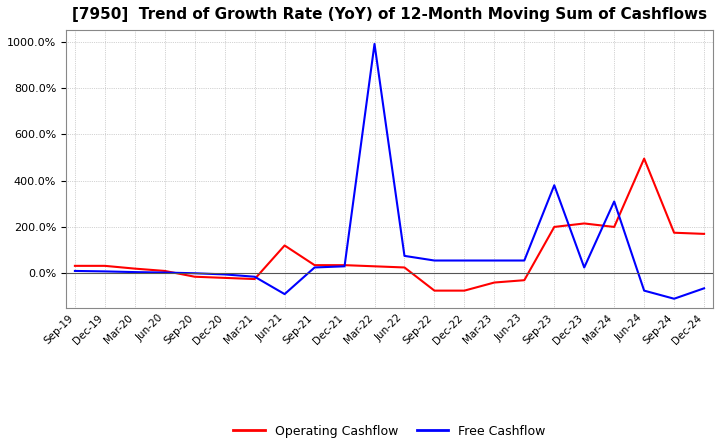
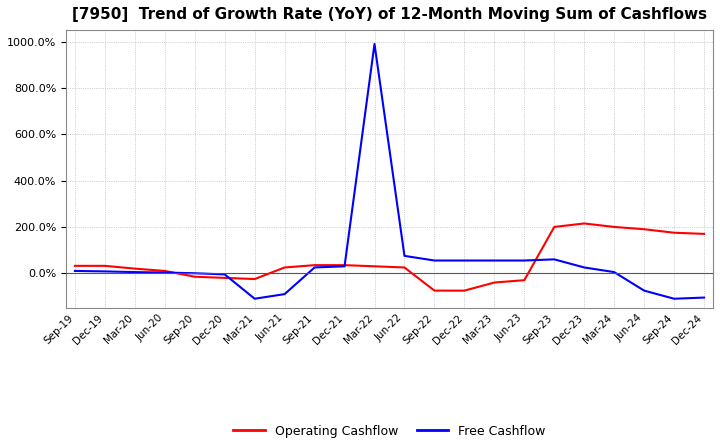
Free Cashflow/Mar-21: -15% -> -110%
Operating Cashflow/Jun-21: 120% -> 25%
Free Cashflow/Sep-23: 380% -> 60%
Free Cashflow/Mar-24: 310% -> 5%
Operating Cashflow/Jun-24: 495% -> 190%
Free Cashflow/Dec-24: -65% -> -105%
